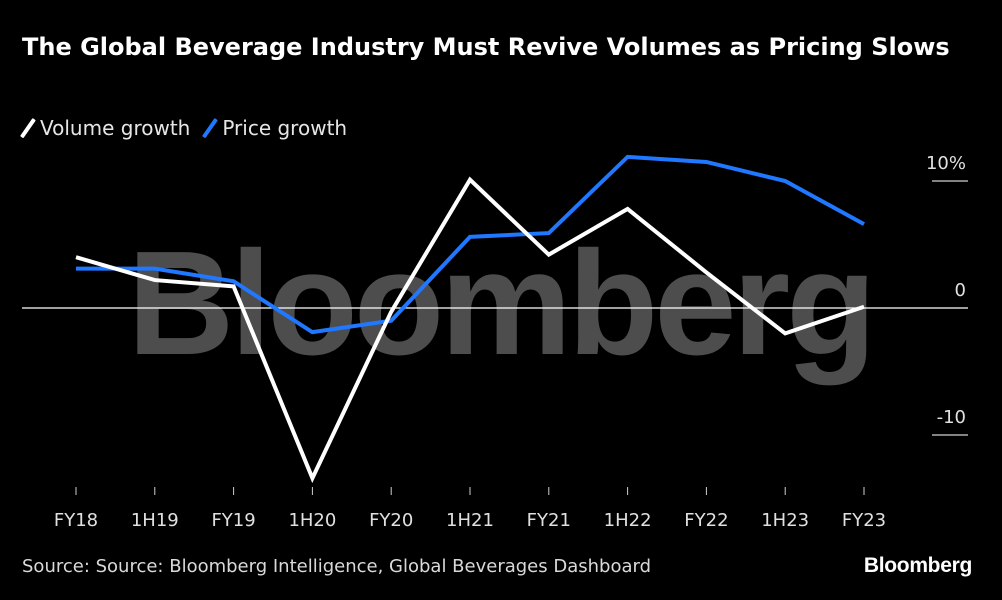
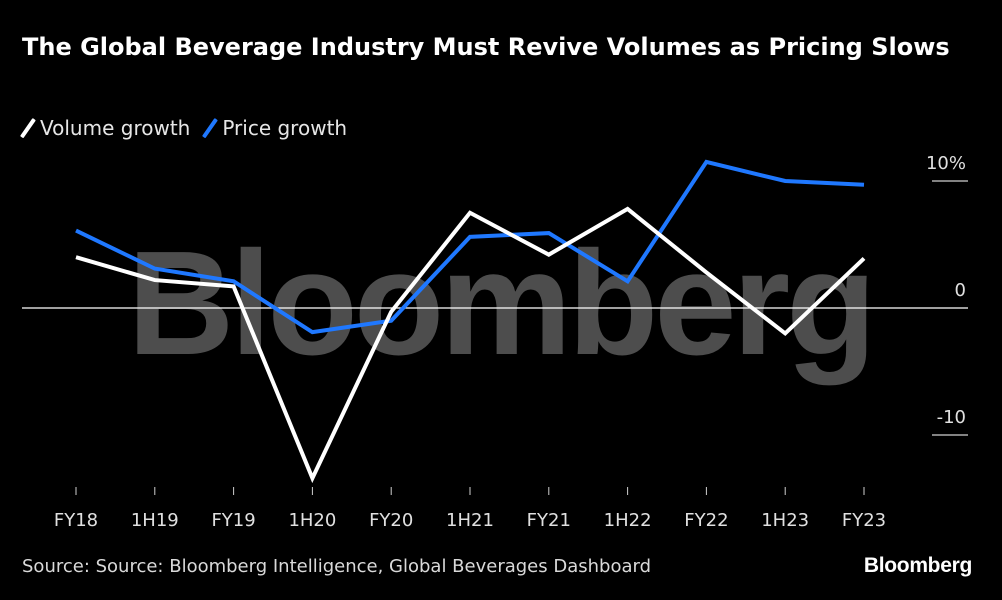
Price growth/FY18: 3.1% -> 6.1%
Volume growth/1H21: 10.1% -> 7.5%
Price growth/1H22: 11.9% -> 2.1%
Volume growth/FY23: 0.1% -> 3.9%
Price growth/FY23: 6.6% -> 9.7%
